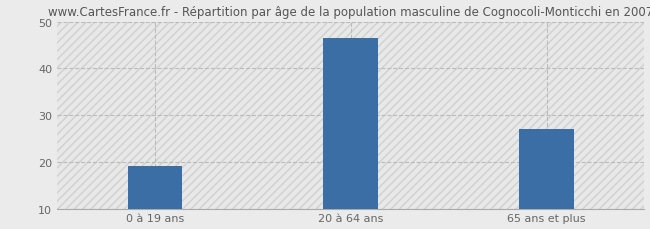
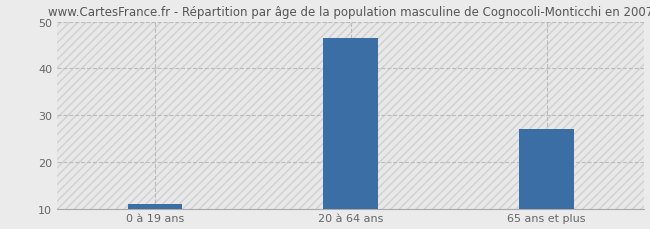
0 à 19 ans: 19.0 -> 11.0
